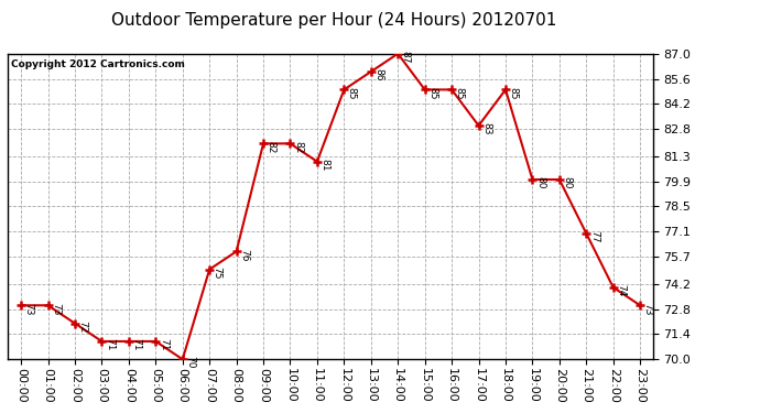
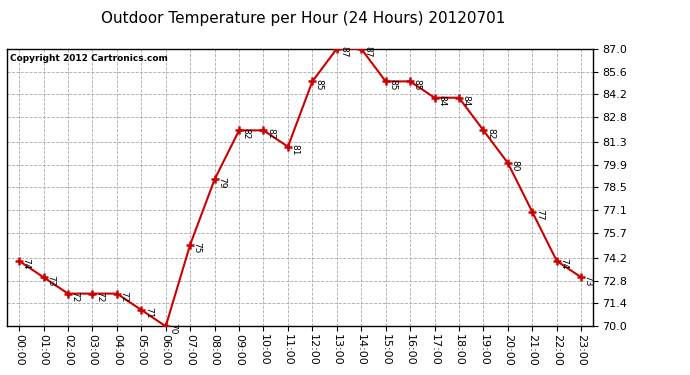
00:00: 73 -> 74
03:00: 71 -> 72
04:00: 71 -> 72
08:00: 76 -> 79
13:00: 86 -> 87
17:00: 83 -> 84
18:00: 85 -> 84
19:00: 80 -> 82
